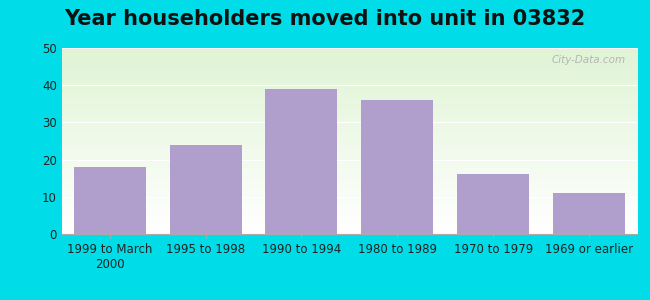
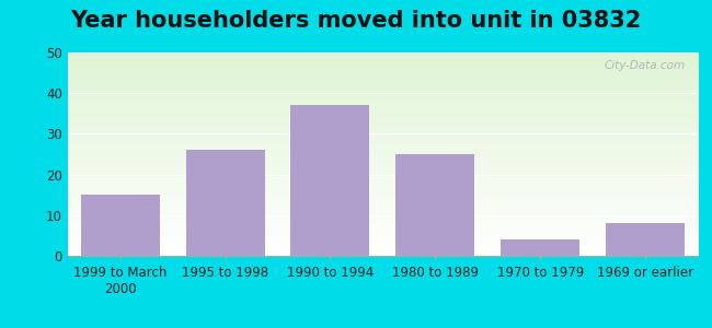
1999 to March 2000: 18 -> 15
1995 to 1998: 24 -> 26
1990 to 1994: 39 -> 37
1980 to 1989: 36 -> 25
1970 to 1979: 16 -> 4
1969 or earlier: 11 -> 8
